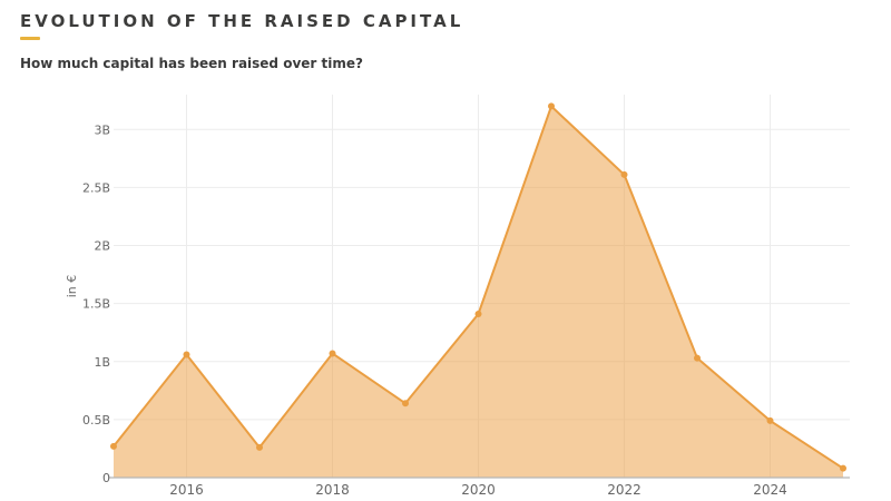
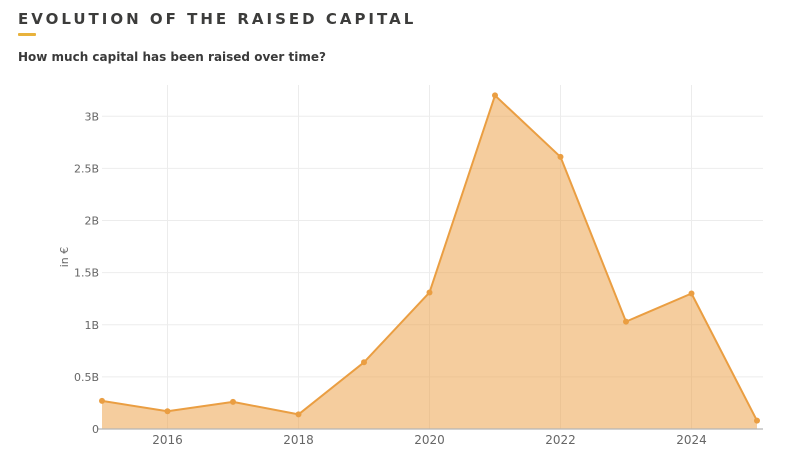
2016: 1.06B -> 0.17B
2018: 1.07B -> 0.14B
2020: 1.41B -> 1.31B
2024: 0.49B -> 1.30B
